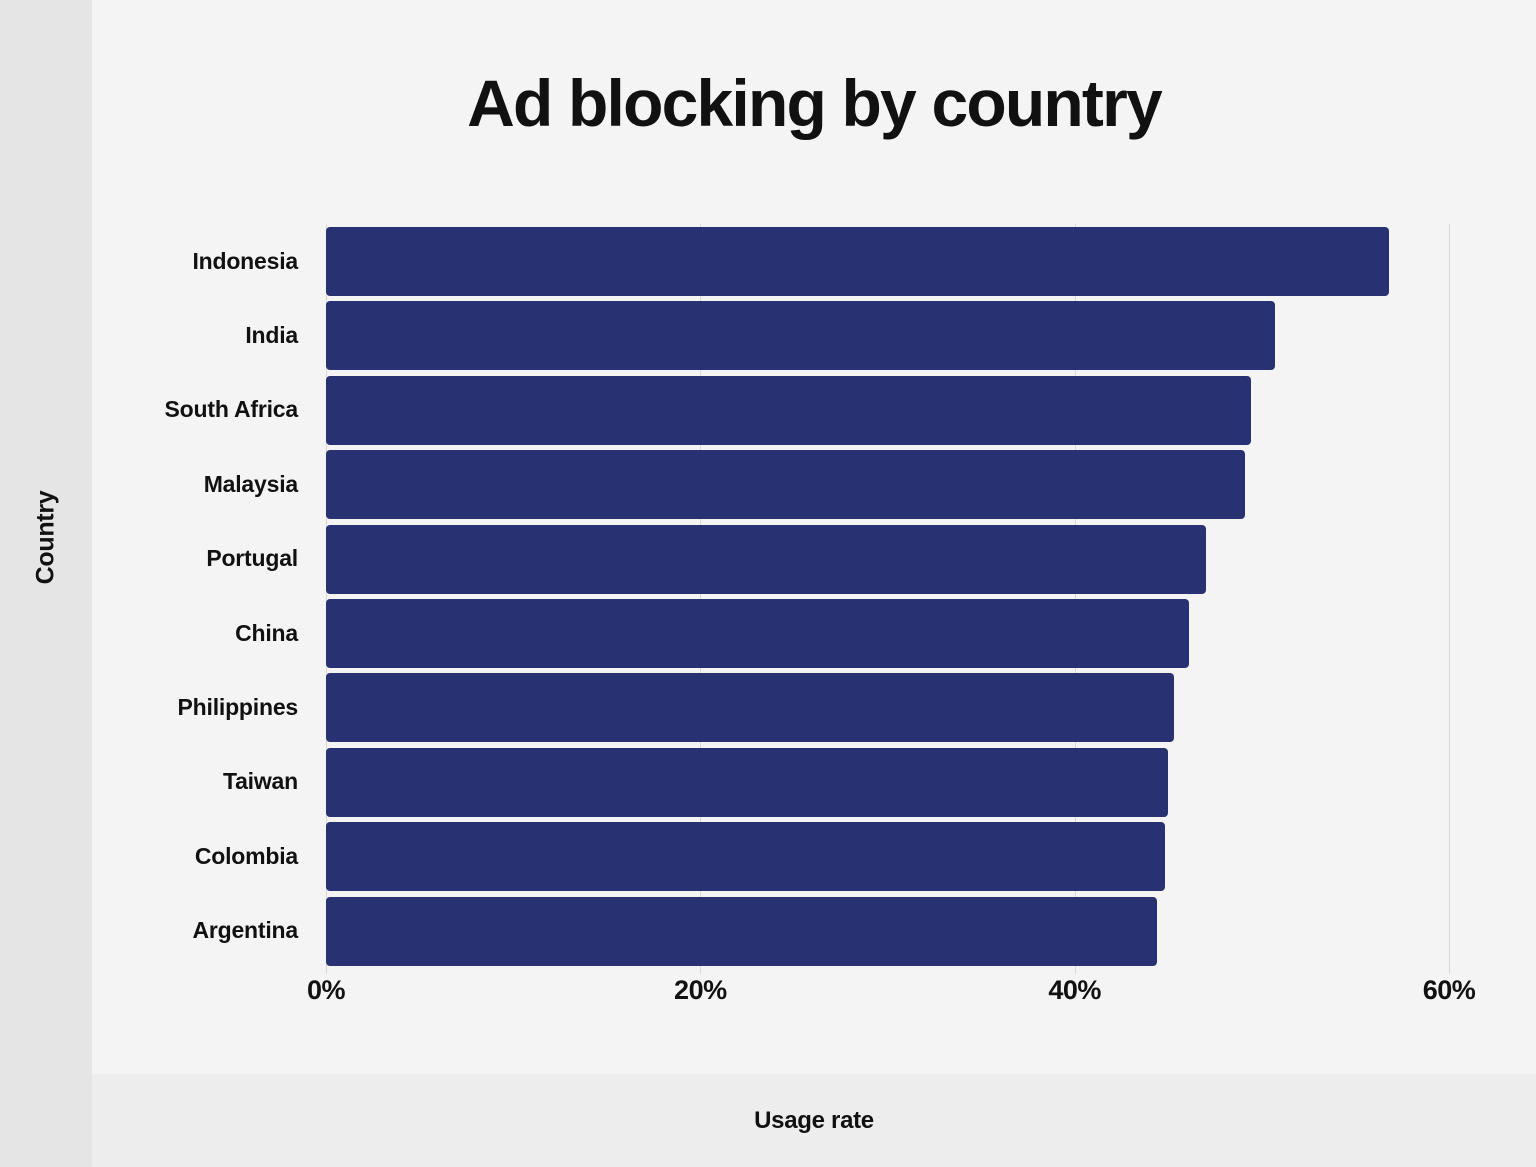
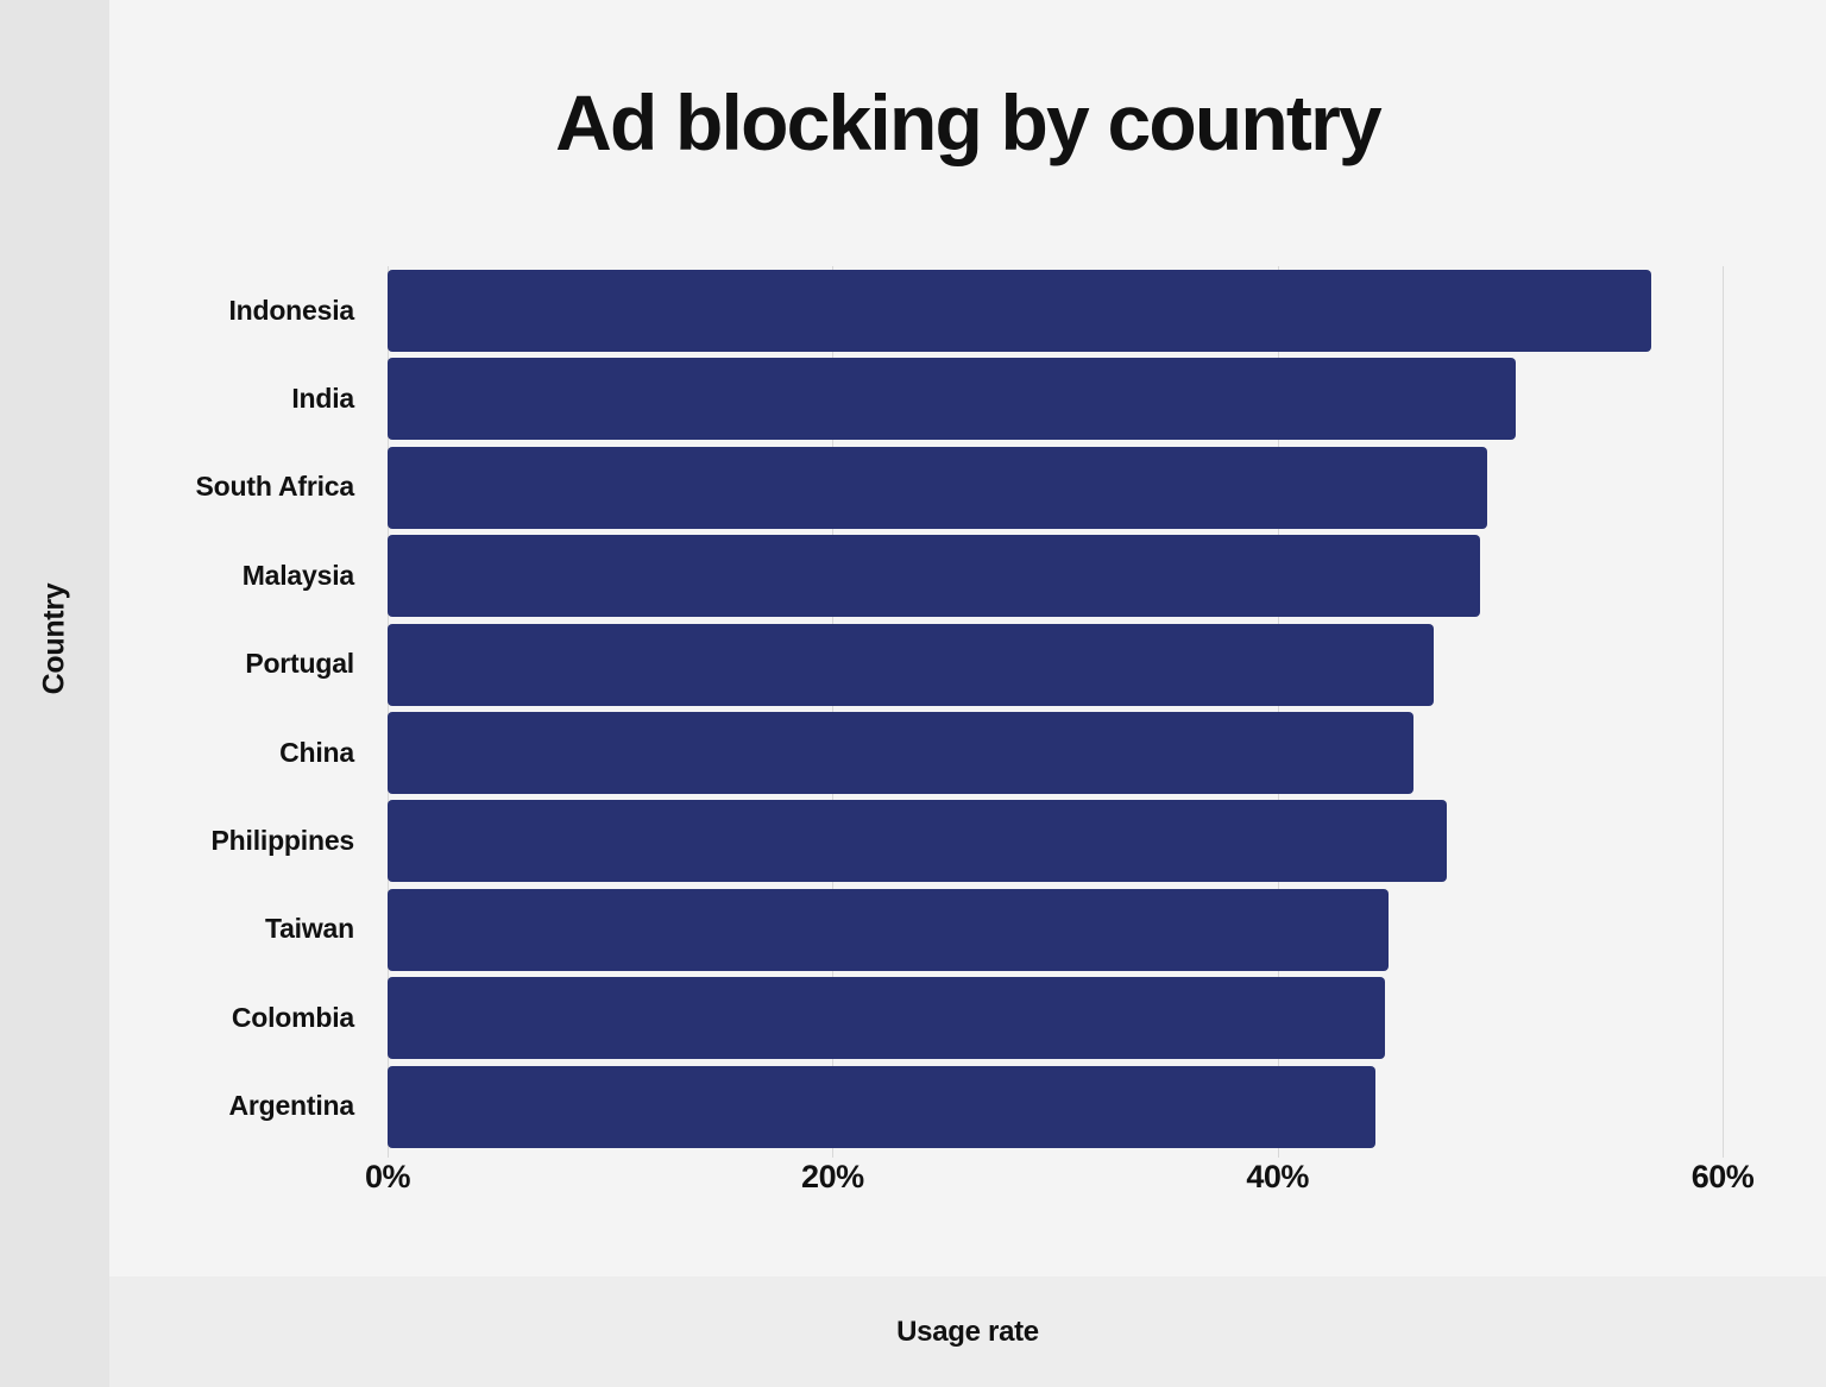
Philippines: 45.3% -> 47.6%
